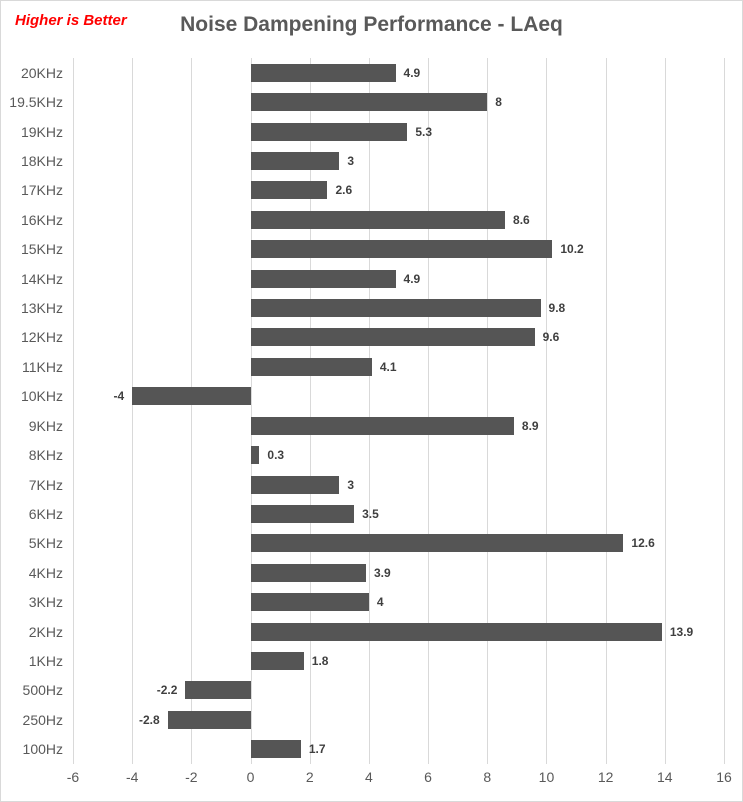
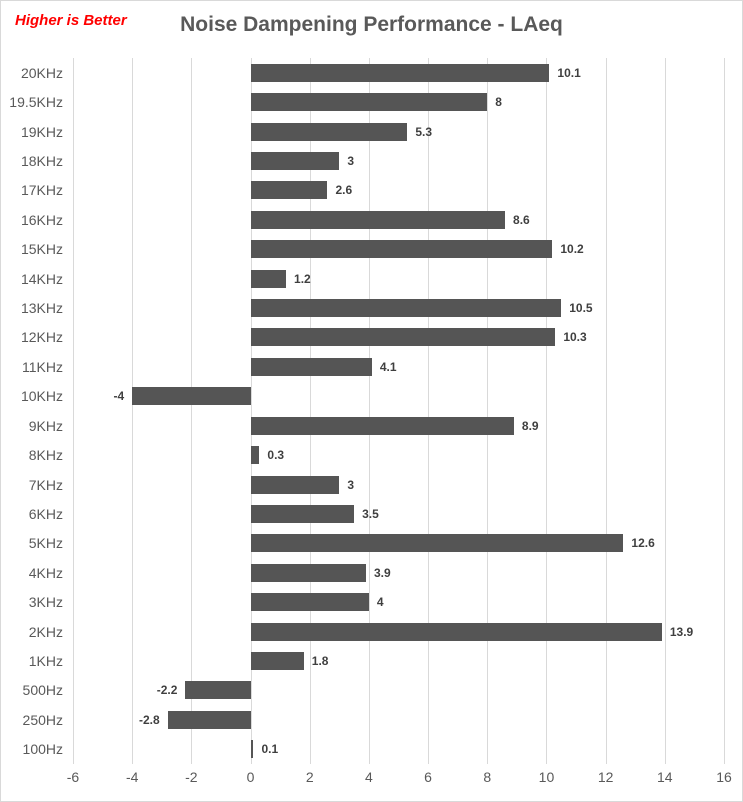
20KHz: 4.9 -> 10.1
14KHz: 4.9 -> 1.2
13KHz: 9.8 -> 10.5
12KHz: 9.6 -> 10.3
100Hz: 1.7 -> 0.1
